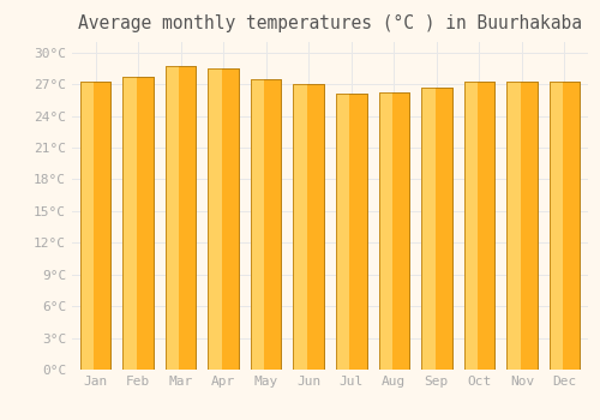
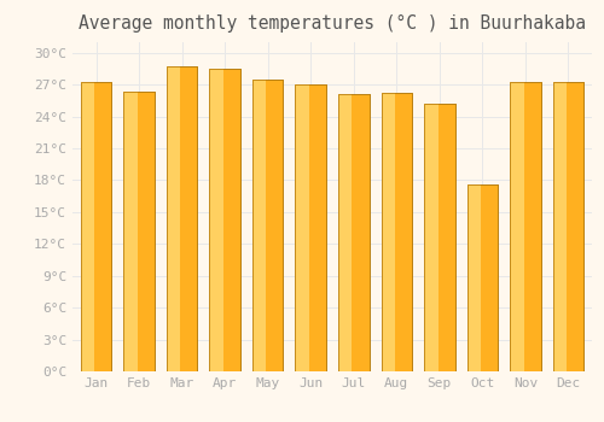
Feb: 27.7°C -> 26.4°C
Sep: 26.7°C -> 25.2°C
Oct: 27.3°C -> 17.6°C
